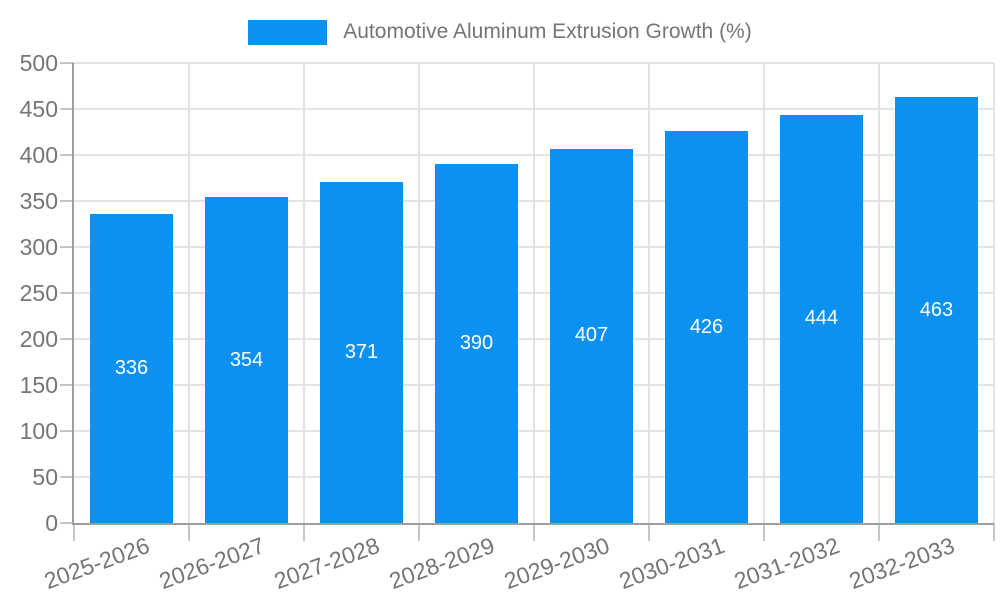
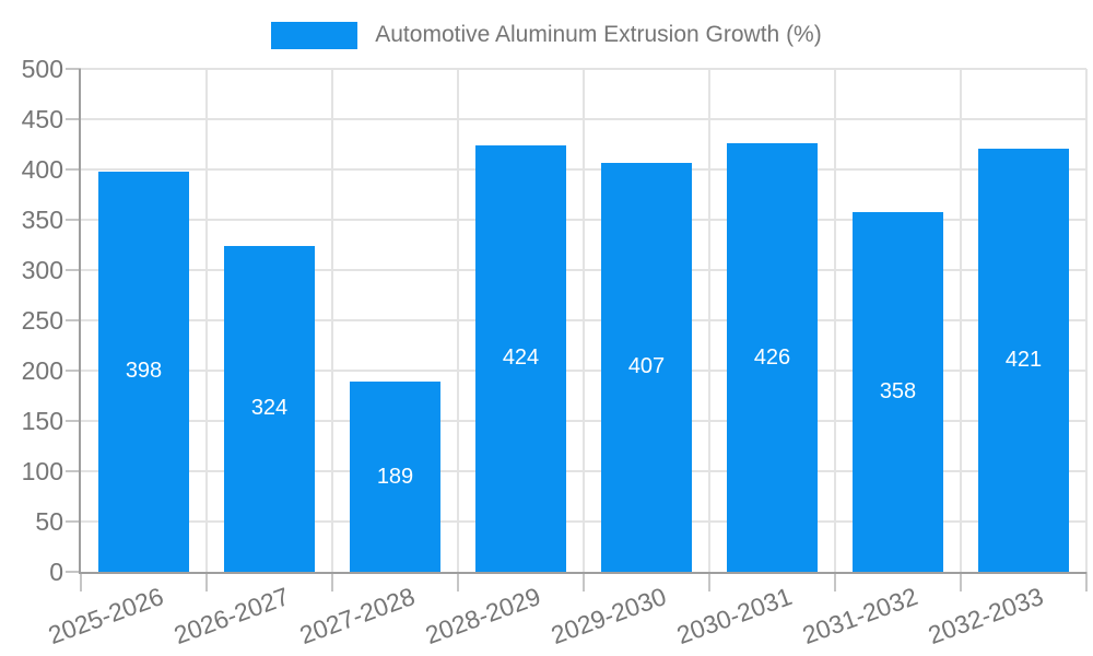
2025-2026: 336 -> 398
2026-2027: 354 -> 324
2027-2028: 371 -> 189
2028-2029: 390 -> 424
2031-2032: 444 -> 358
2032-2033: 463 -> 421
